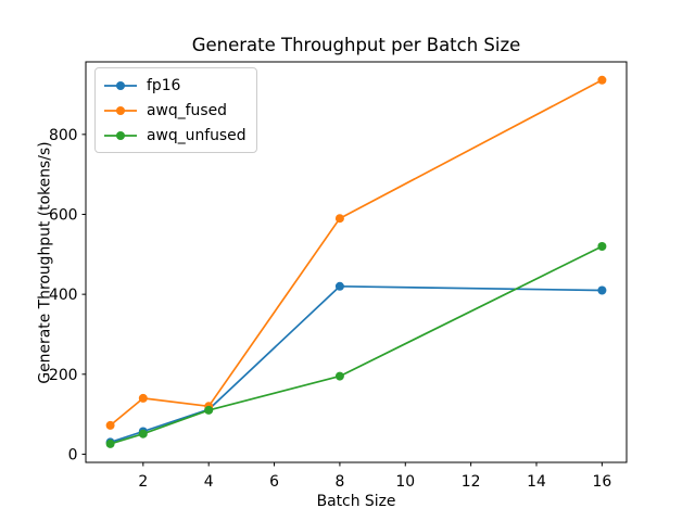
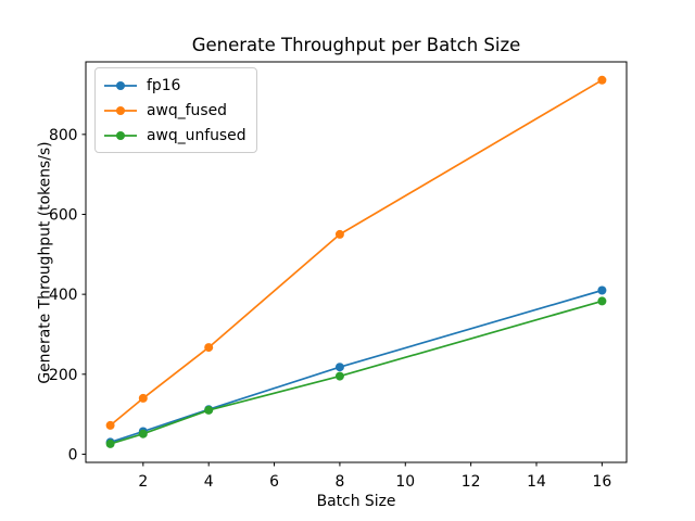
awq_fused/4: 120 -> 270
fp16/8: 420 -> 220
awq_fused/8: 590 -> 550
awq_unfused/16: 520 -> 380
